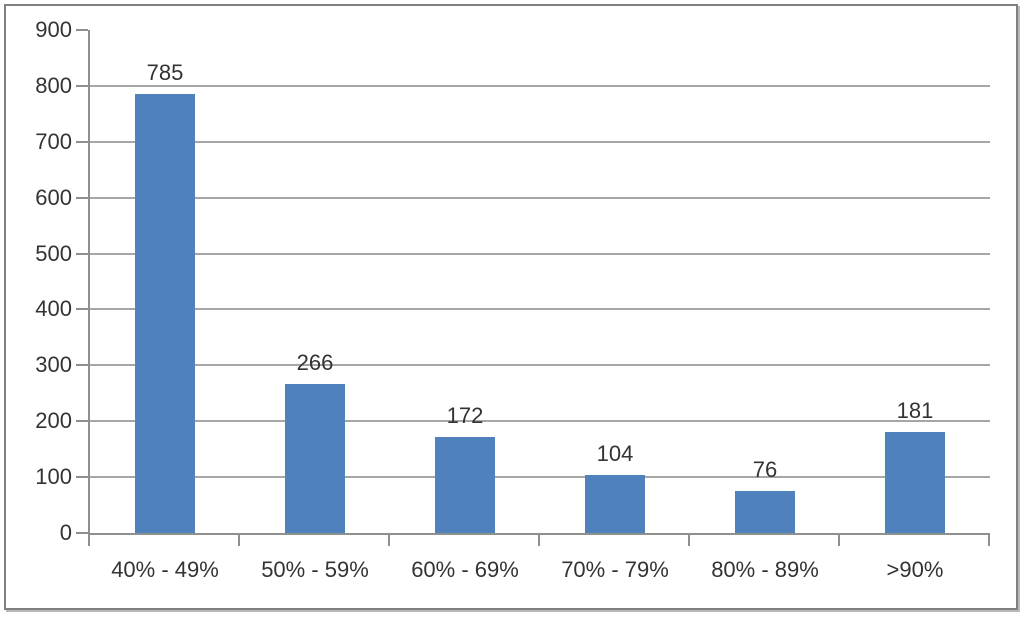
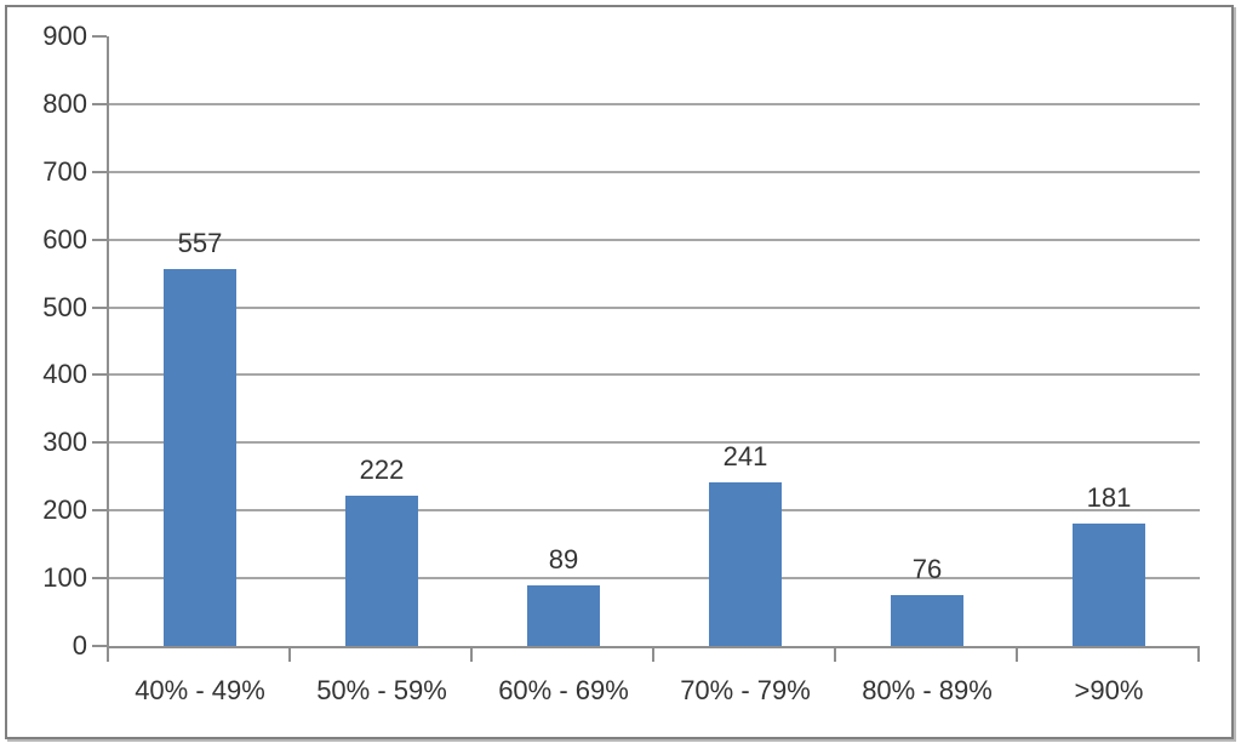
40% - 49%: 785 -> 557
50% - 59%: 266 -> 222
60% - 69%: 172 -> 89
70% - 79%: 104 -> 241
